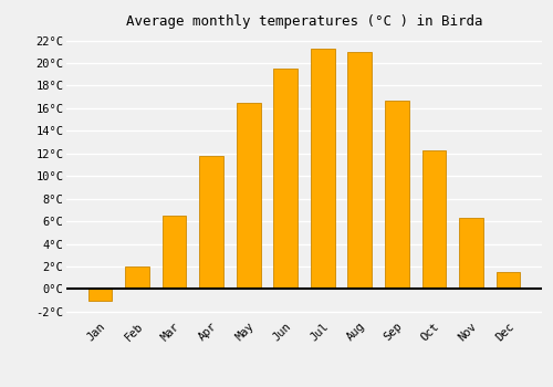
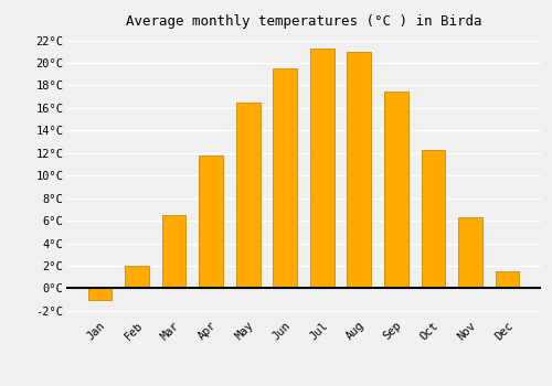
Sep: 16.7°C -> 17.5°C
